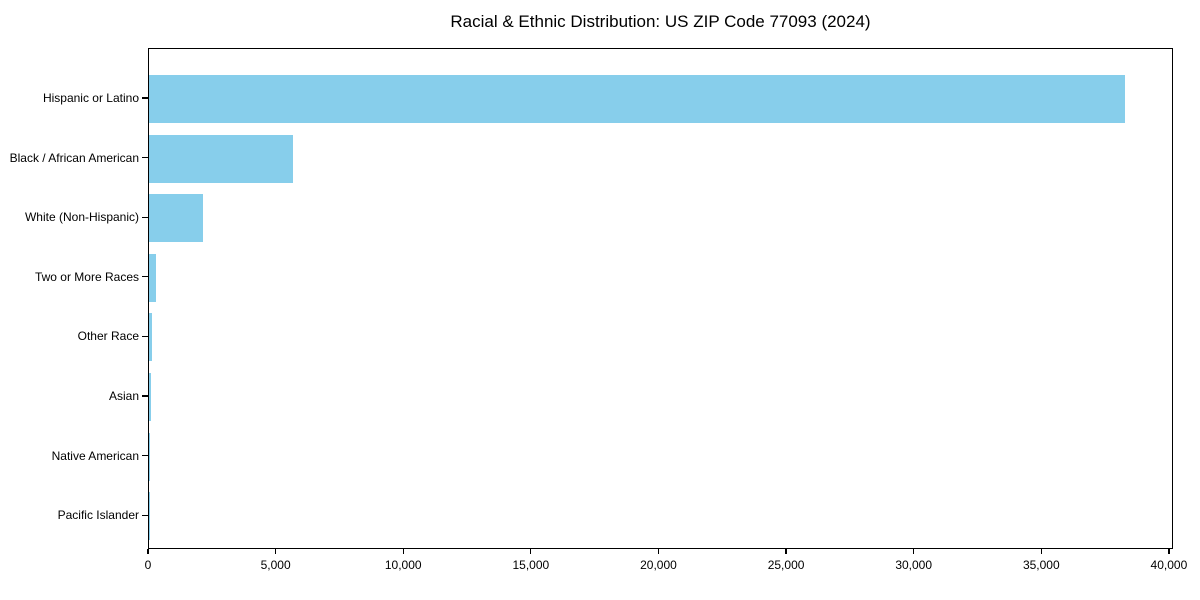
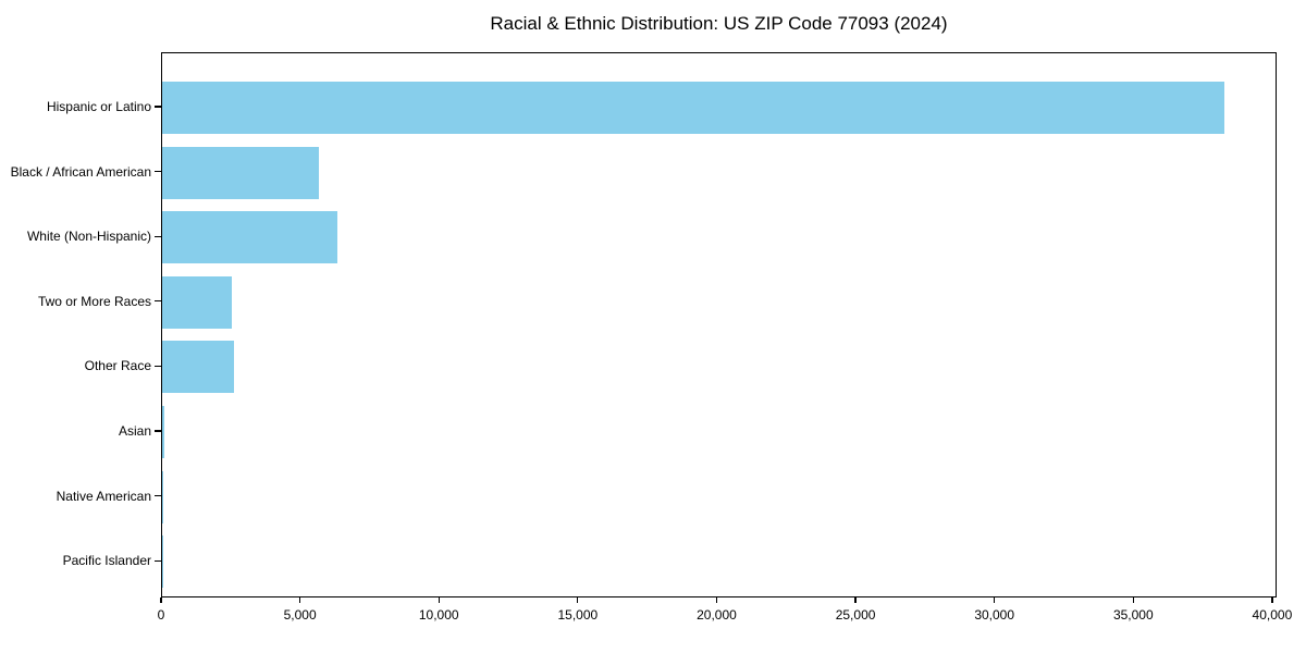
White (Non-Hispanic): 2100 -> 6300
Two or More Races: 300 -> 2500
Other Race: 100 -> 2600
